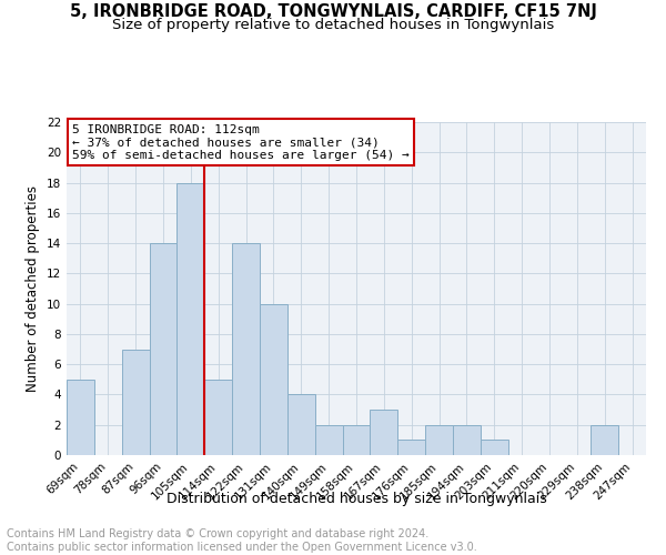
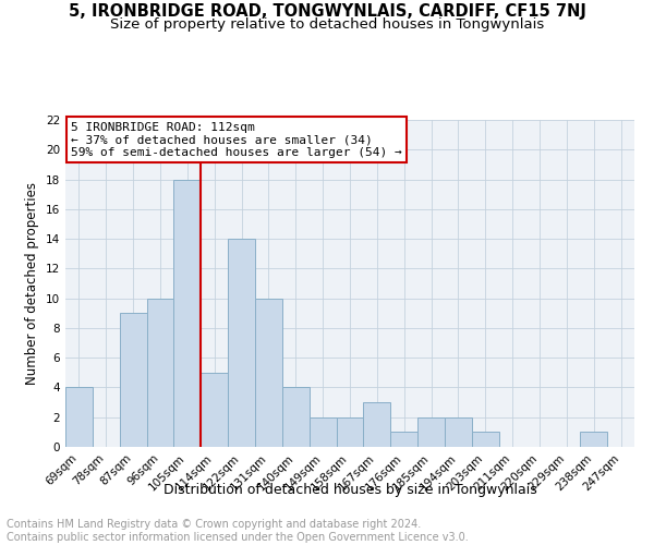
69sqm: 5 -> 4
87sqm: 7 -> 9
96sqm: 14 -> 10
238sqm: 2 -> 1
